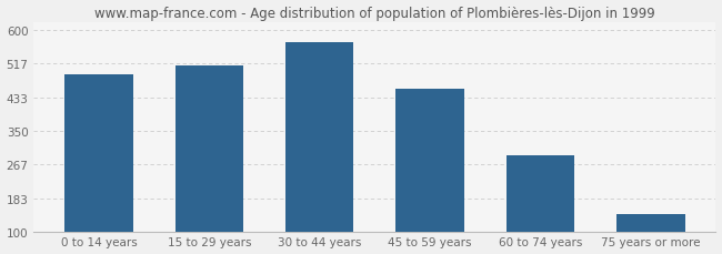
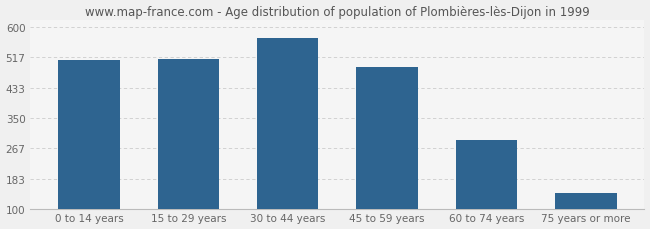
0 to 14 years: 490 -> 510
45 to 59 years: 455 -> 490
